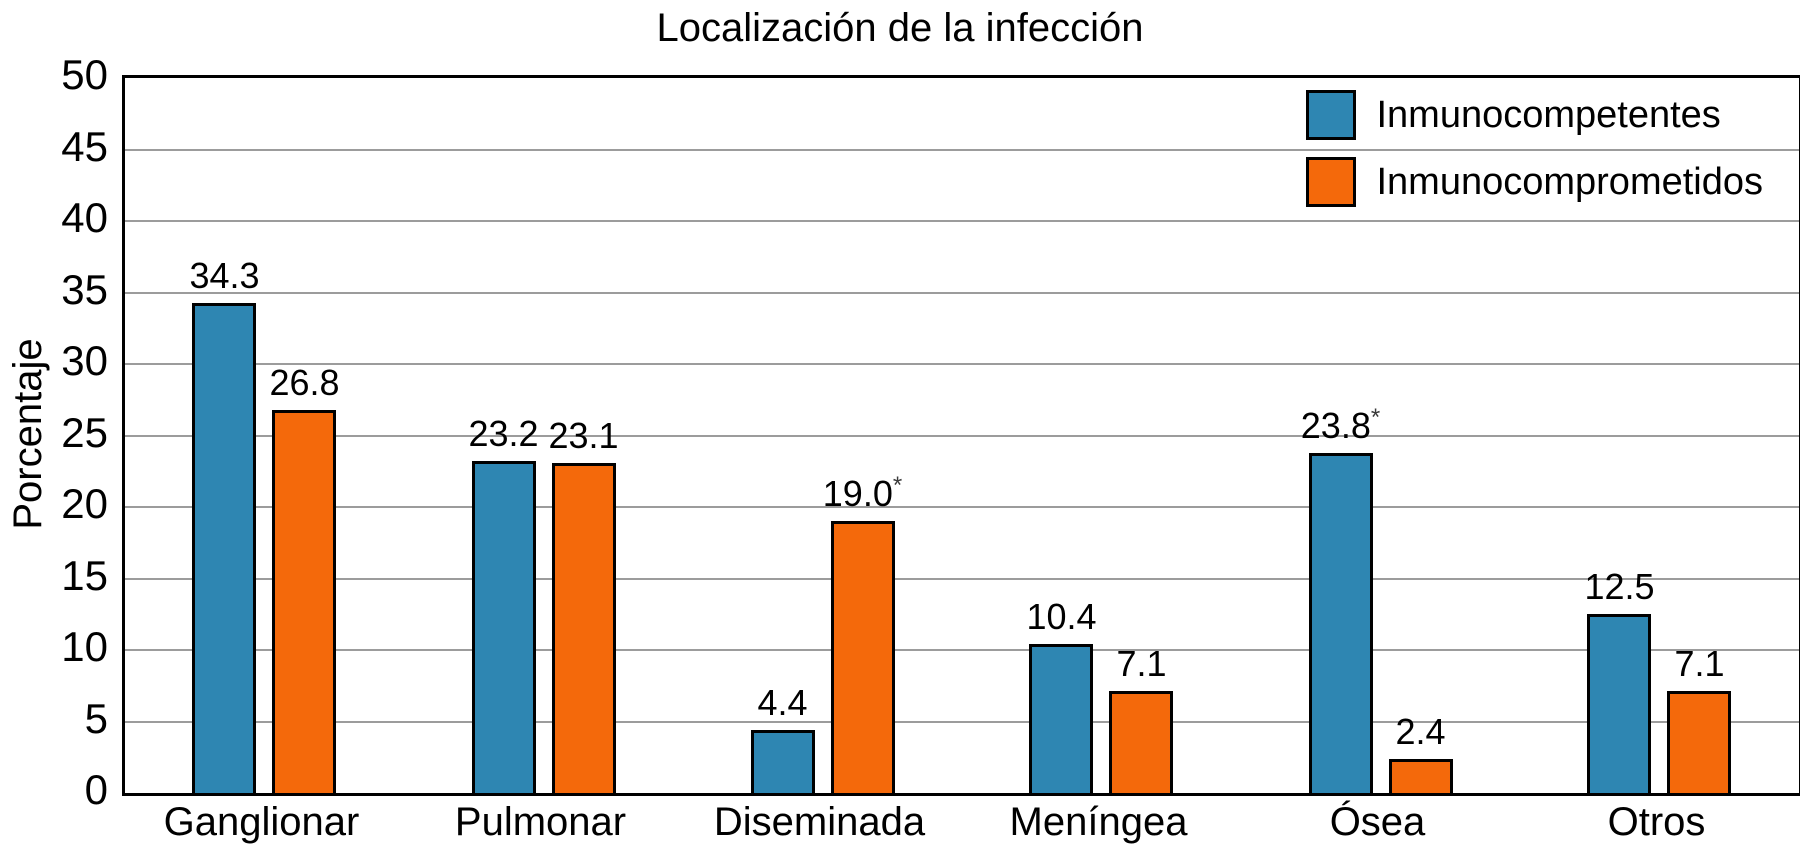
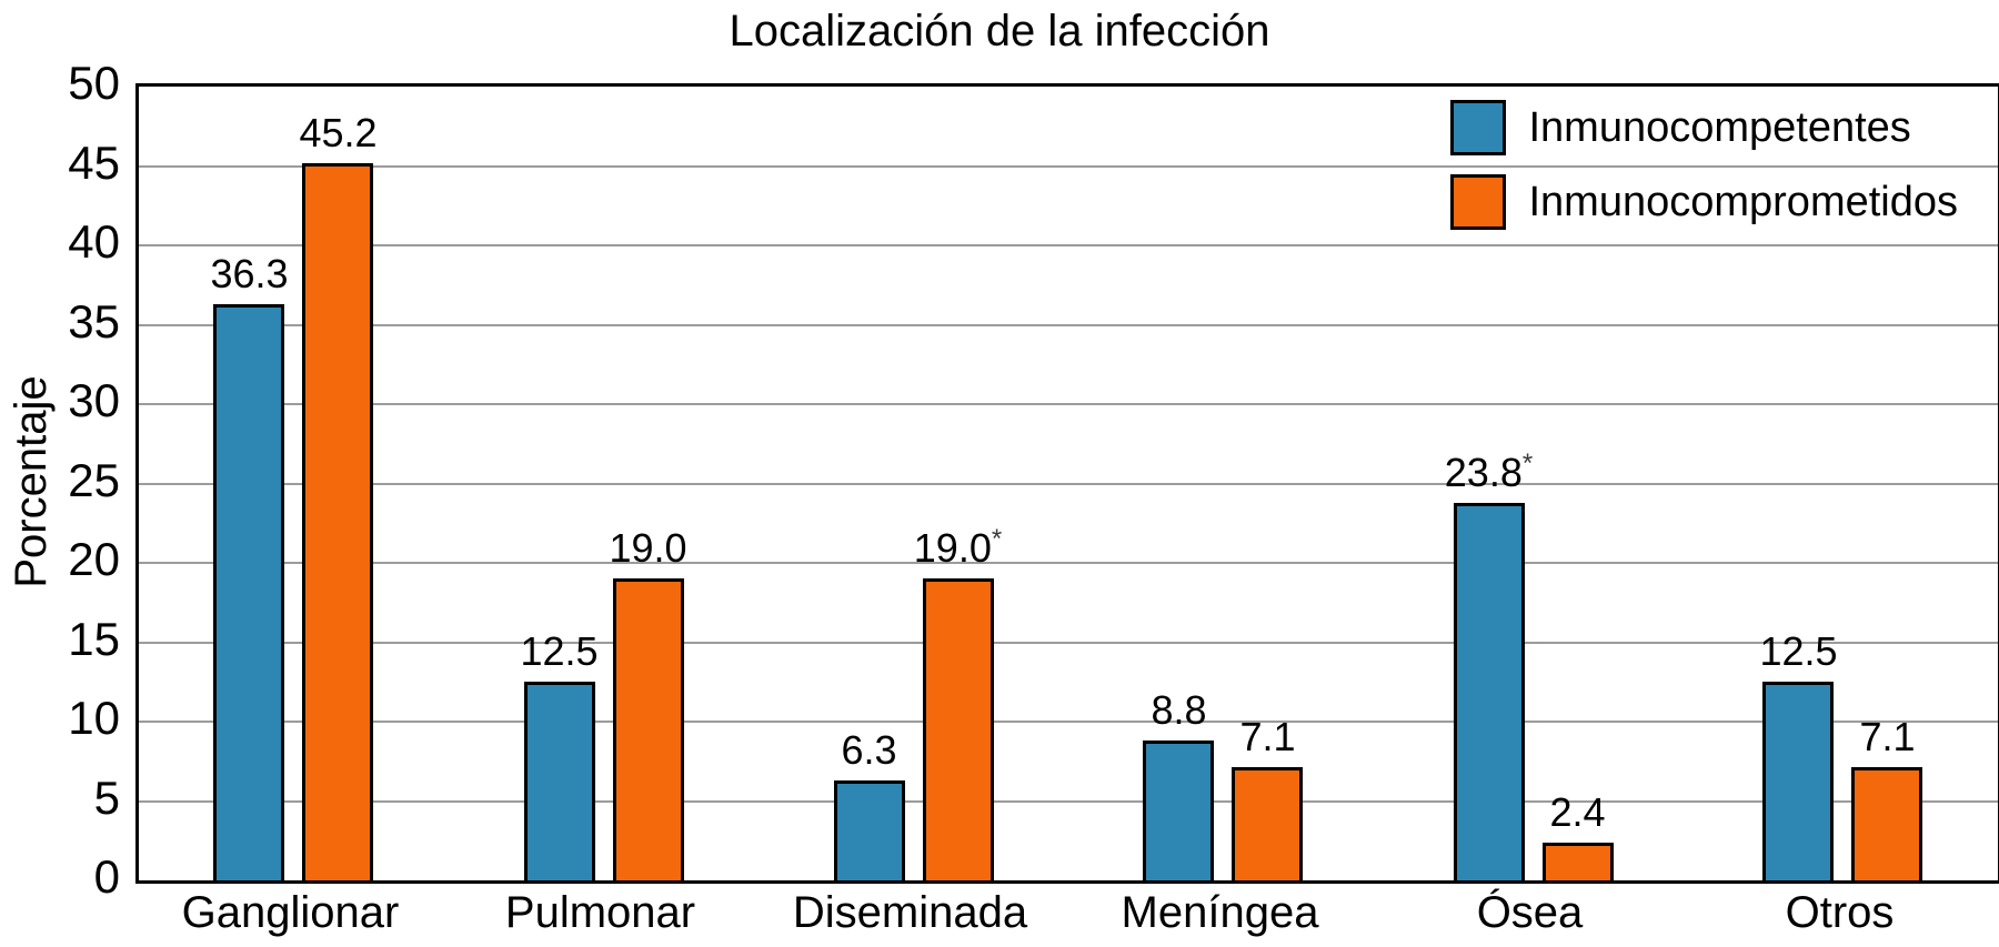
Inmunocompetentes/Ganglionar: 34.3 -> 36.3
Inmunocomprometidos/Ganglionar: 26.8 -> 45.2
Inmunocompetentes/Pulmonar: 23.2 -> 12.5
Inmunocomprometidos/Pulmonar: 23.1 -> 19.0
Inmunocompetentes/Diseminada: 4.4 -> 6.3
Inmunocompetentes/Meníngea: 10.4 -> 8.8
